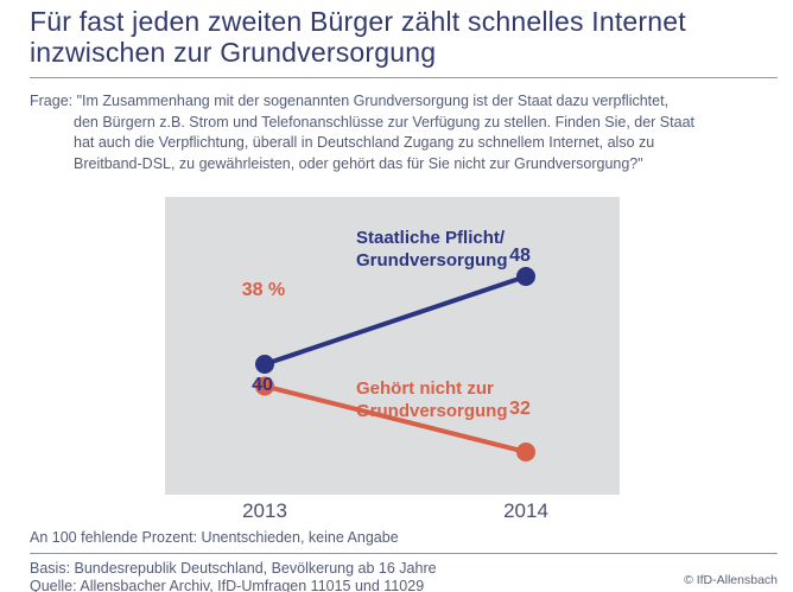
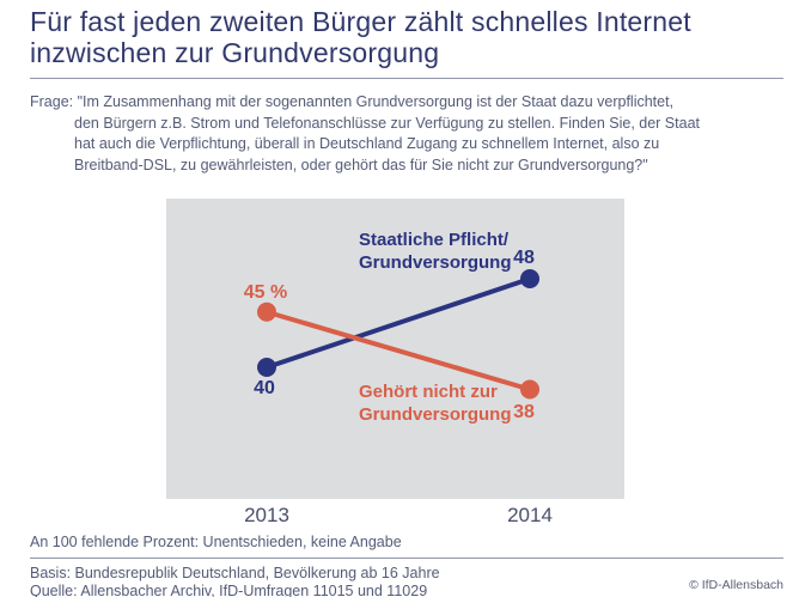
Gehört nicht zur Grundversorgung/2013: 38 -> 45
Gehört nicht zur Grundversorgung/2014: 32 -> 38
